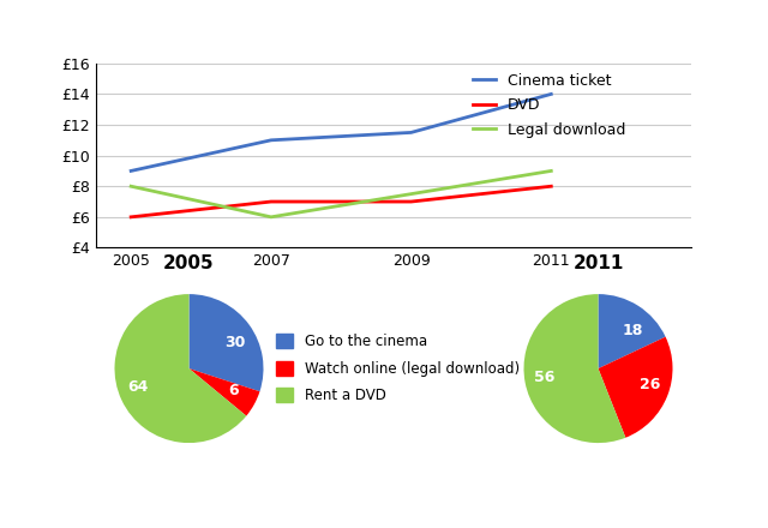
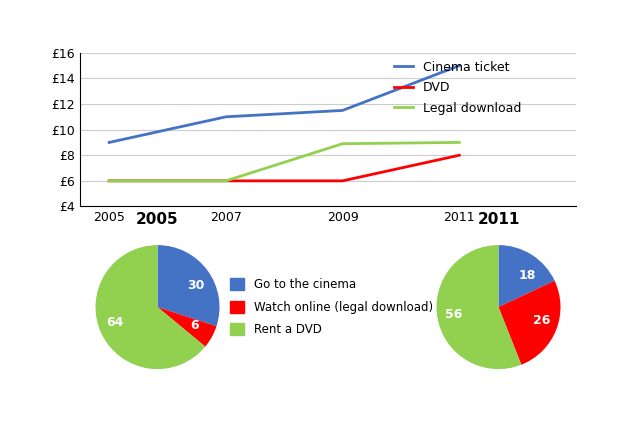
Legal download/2005: £8.0 -> £6.0
DVD/2007: £7 -> £6
DVD/2009: £7 -> £6
Legal download/2009: £7.5 -> £8.9
Cinema ticket/2011: £14.0 -> £15.0
